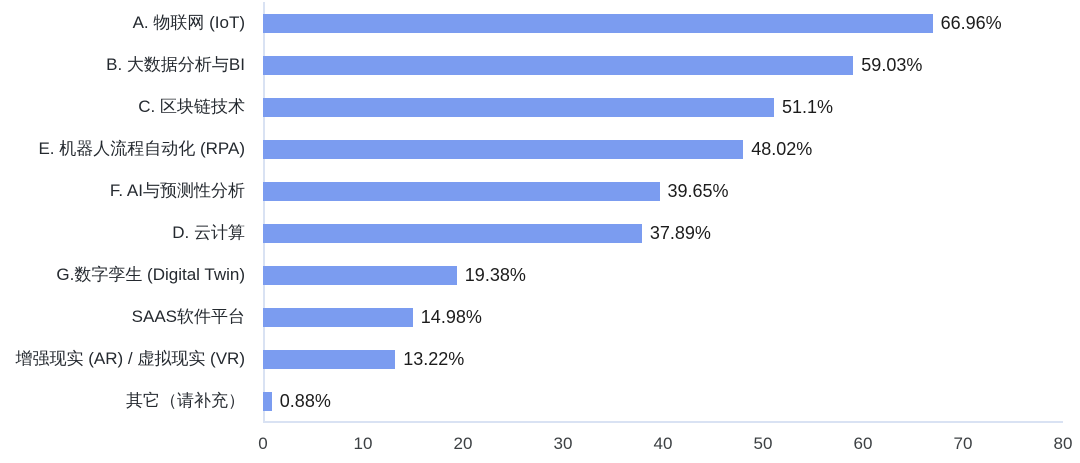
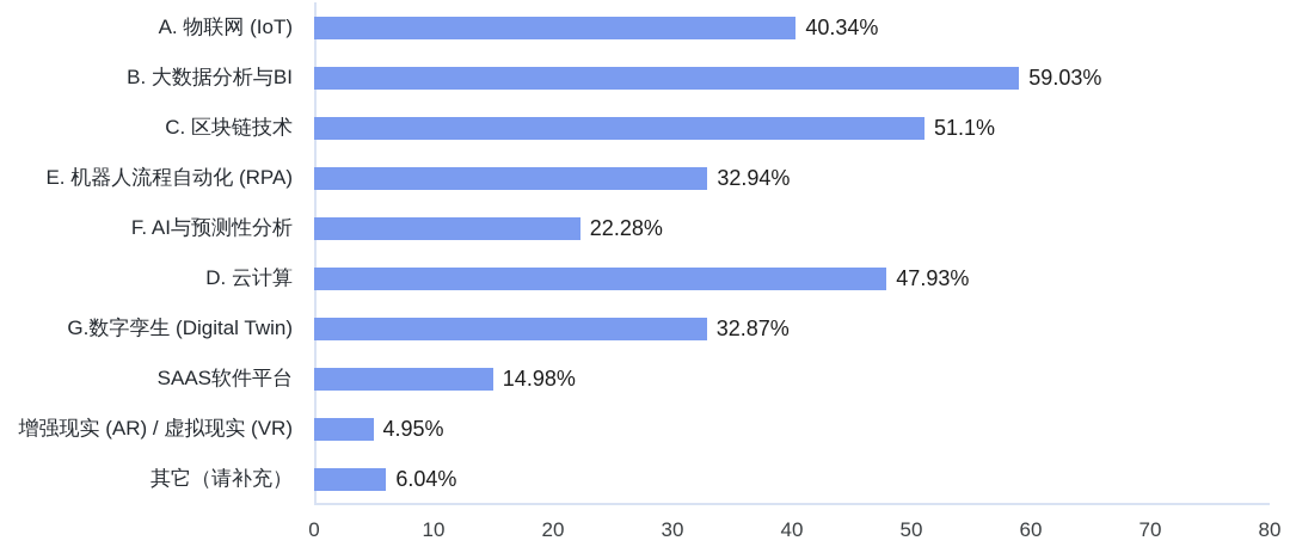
A. 物联网 (IoT): 66.96% -> 40.34%
E. 机器人流程自动化 (RPA): 48.02% -> 32.94%
F. AI与预测性分析: 39.65% -> 22.28%
D. 云计算: 37.89% -> 47.93%
G.数字孪生 (Digital Twin): 19.38% -> 32.87%
增强现实 (AR) / 虚拟现实 (VR): 13.22% -> 4.95%
其它（请补充）: 0.88% -> 6.04%
